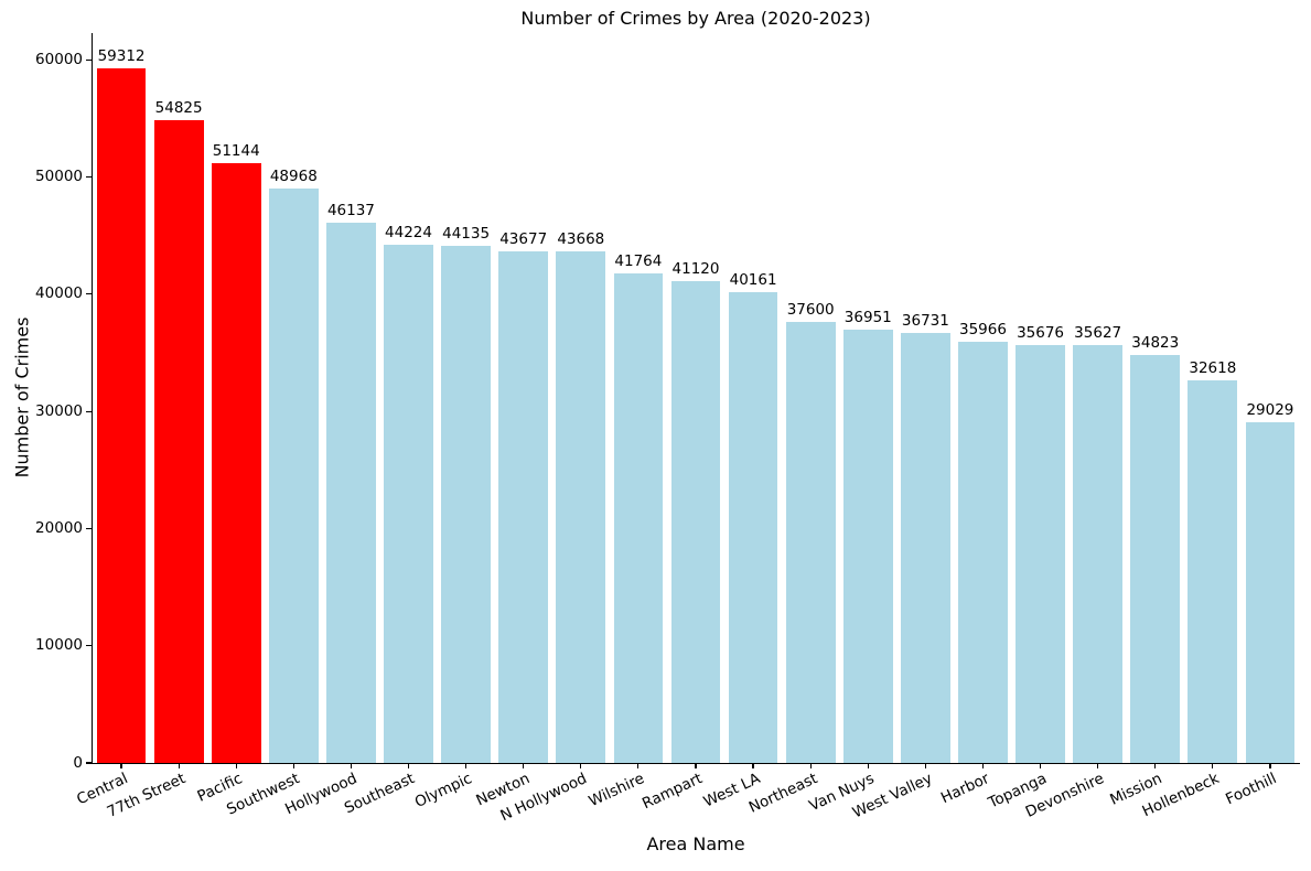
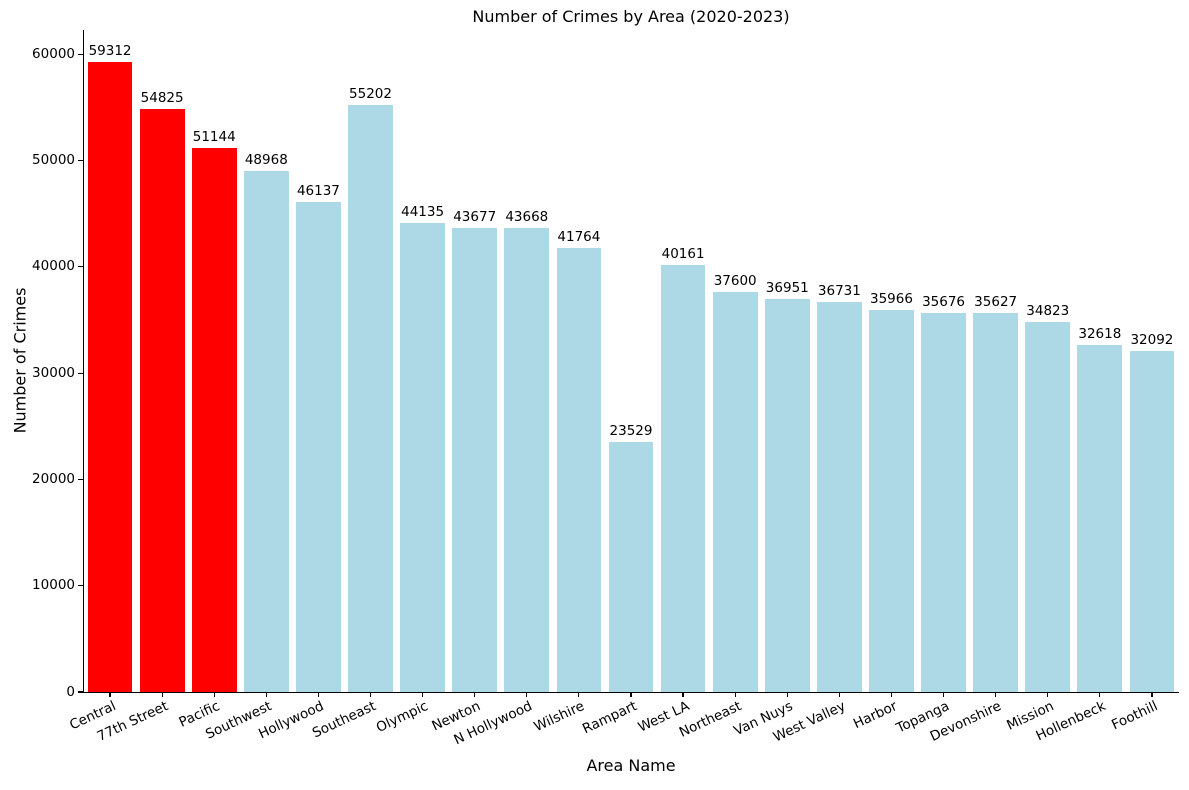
Southeast: 44224 -> 55202
Rampart: 41120 -> 23529
Foothill: 29029 -> 32092
